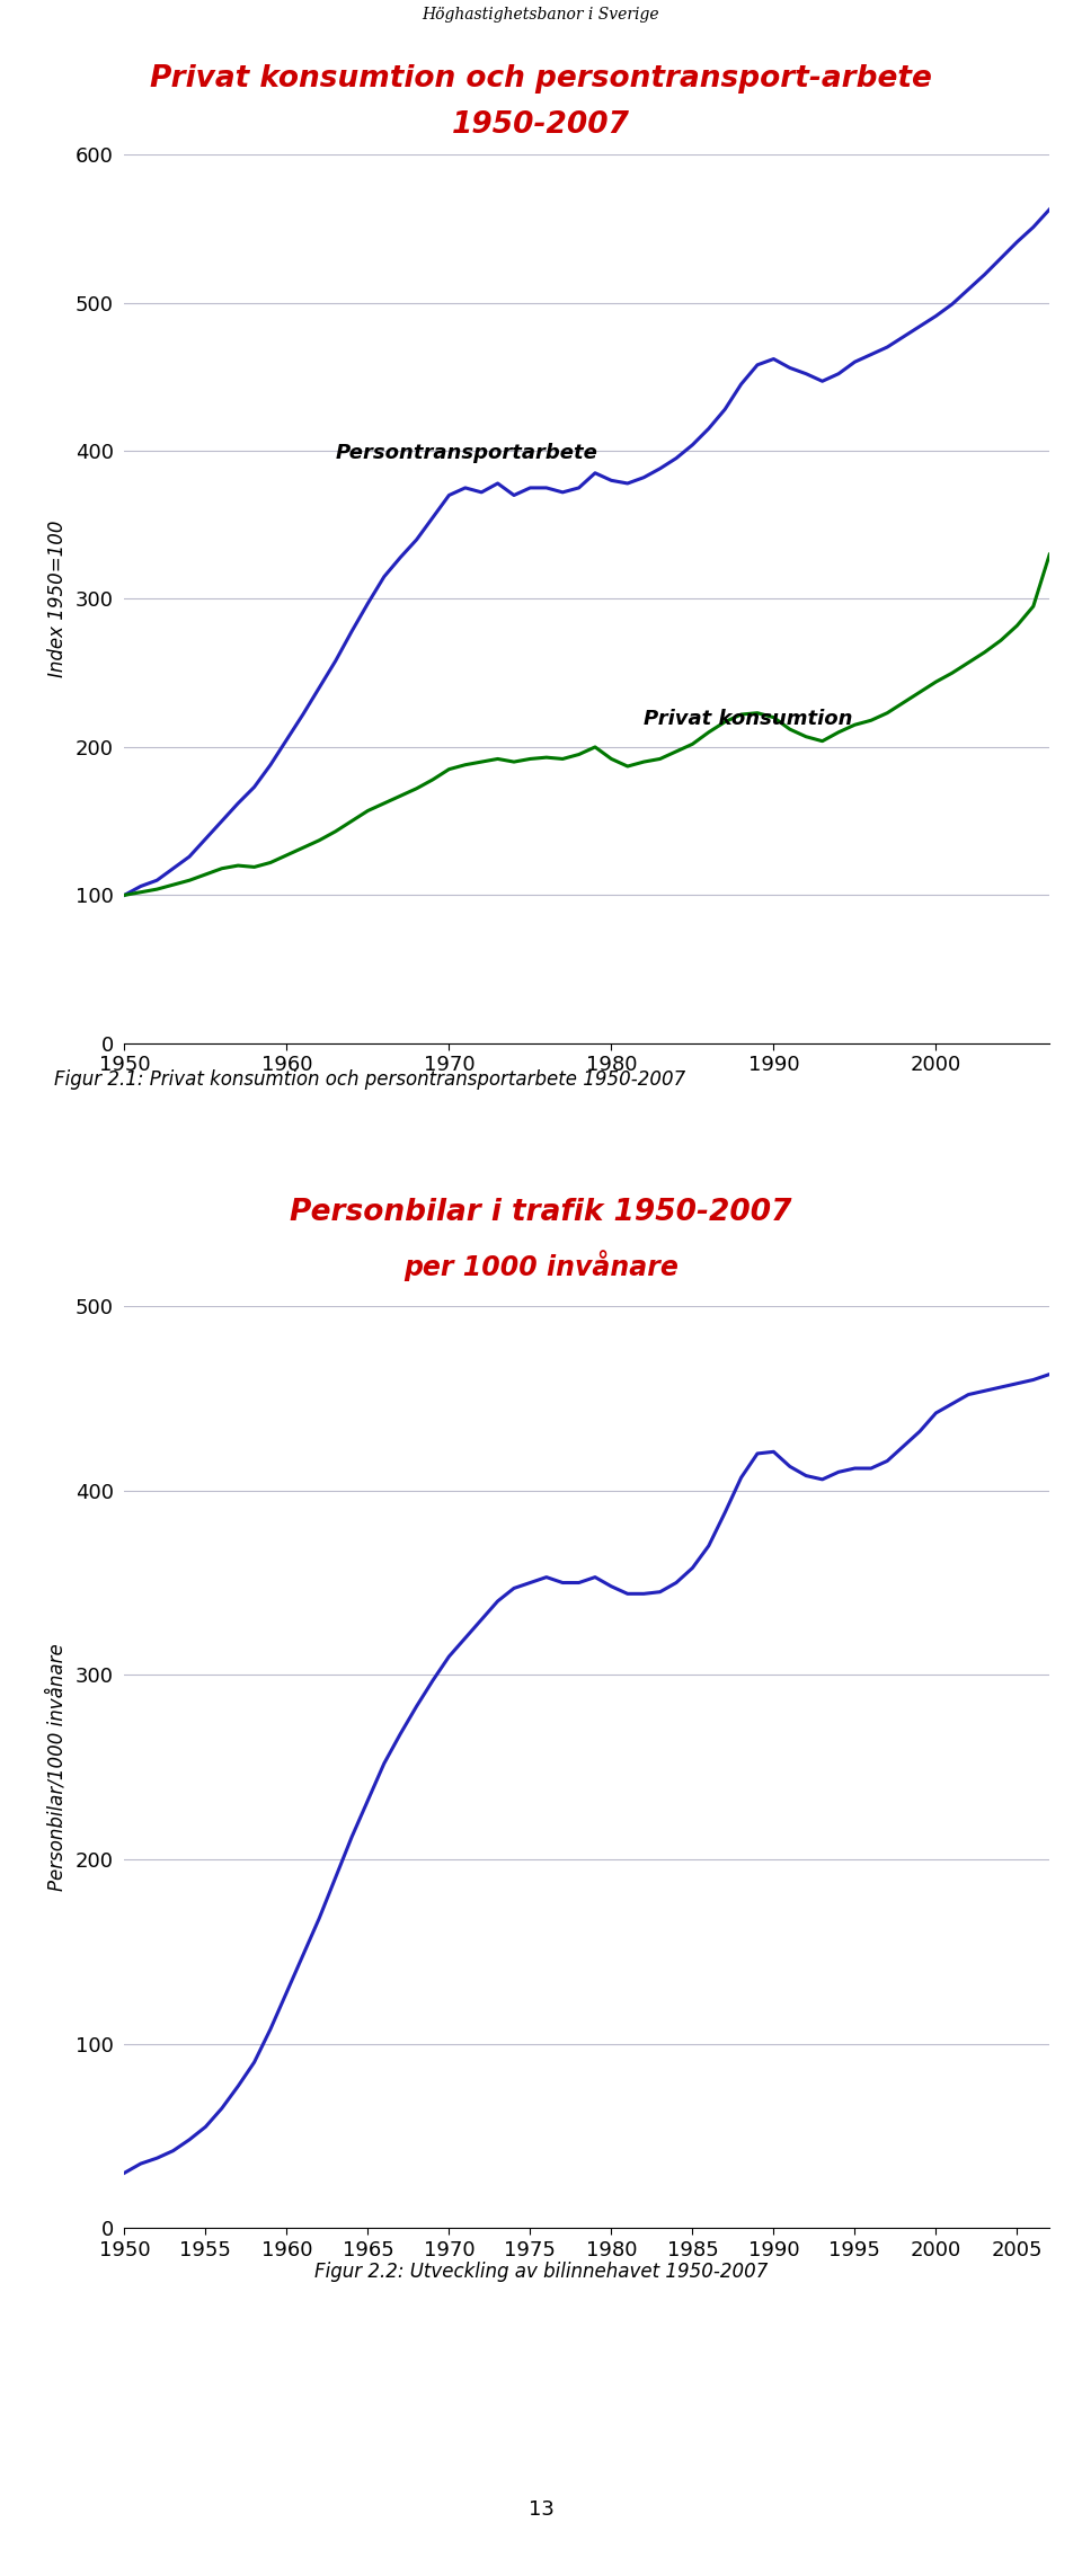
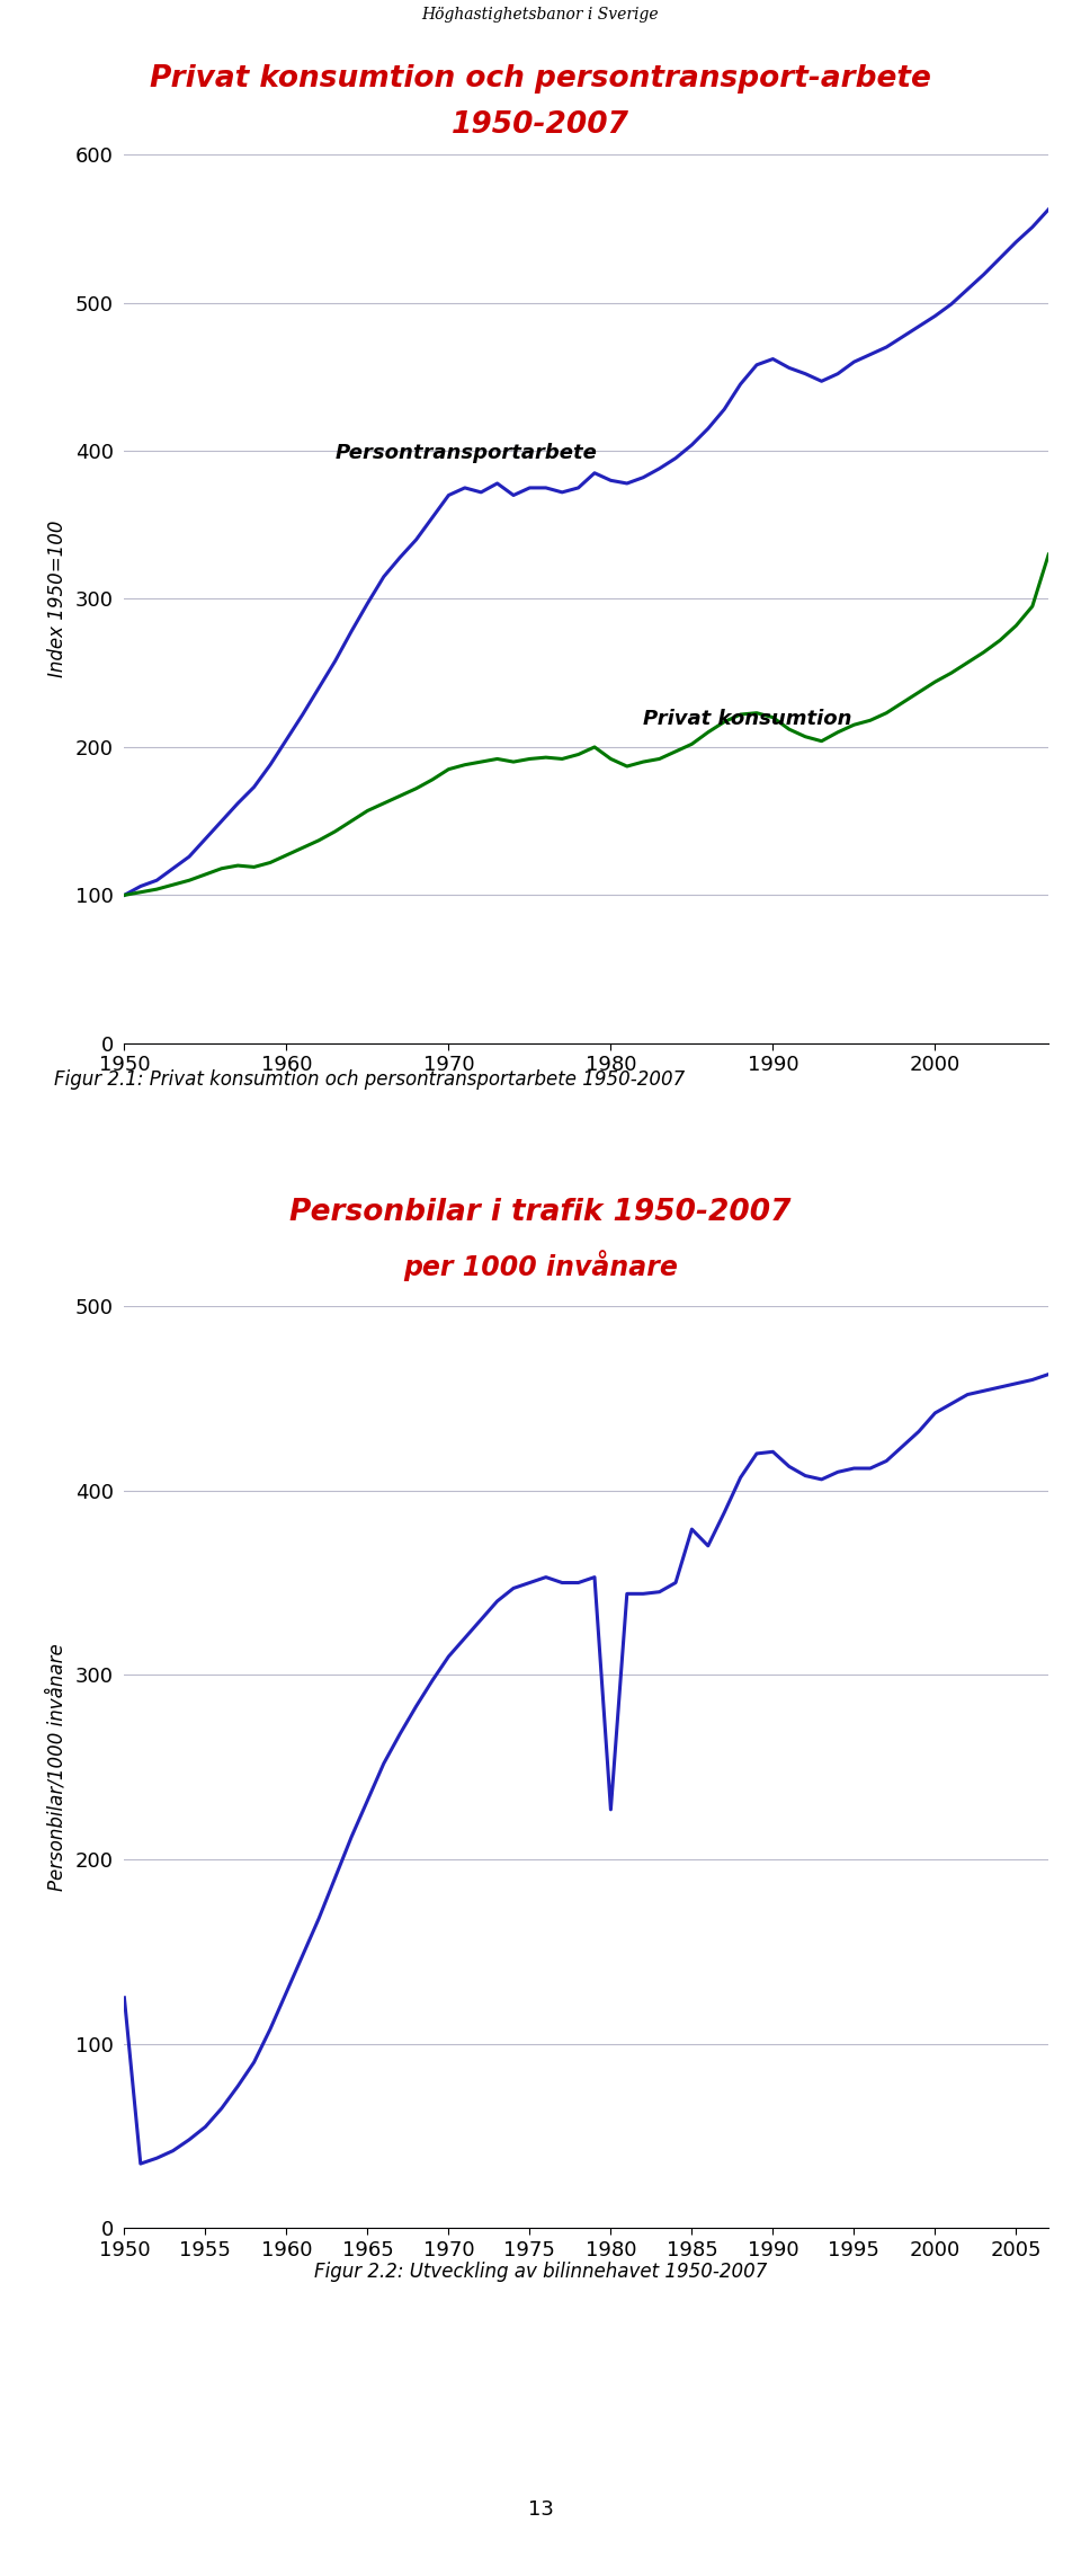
1950: 30 -> 125
1980: 348 -> 227
1985: 358 -> 379
